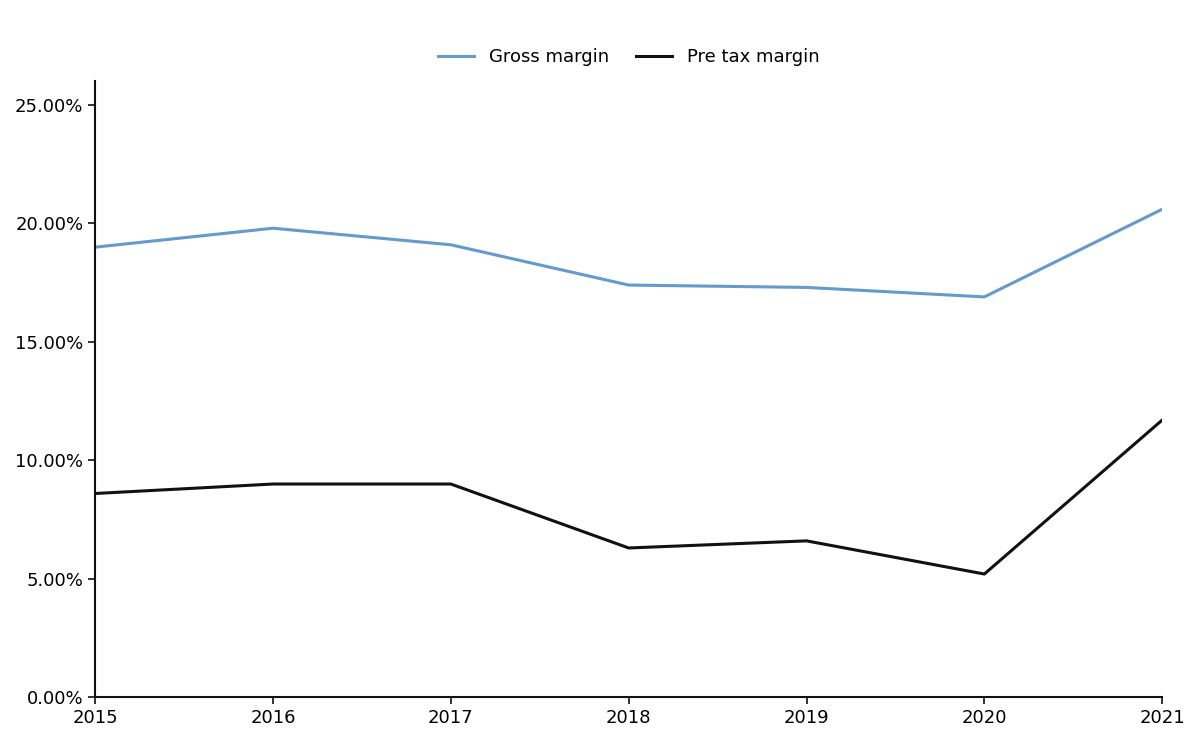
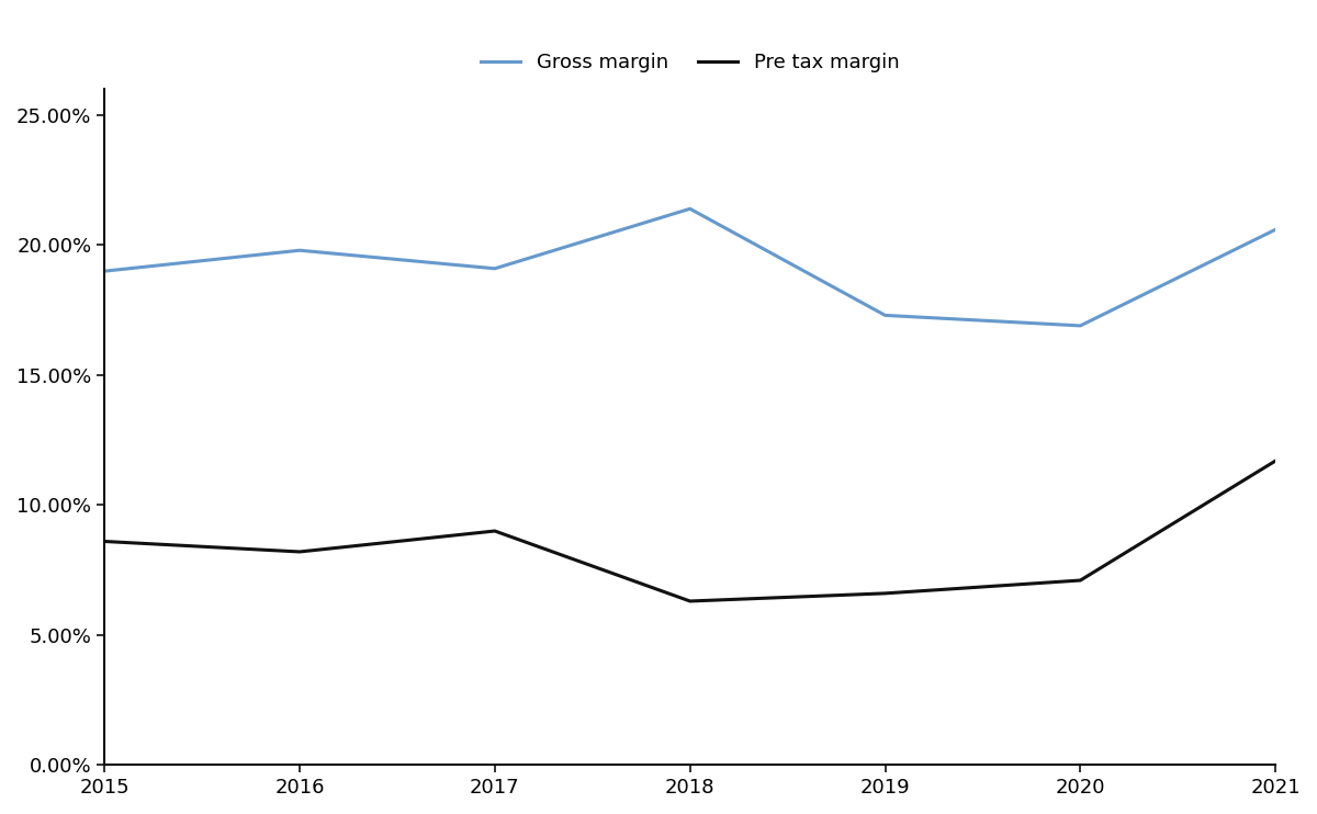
Pre tax margin/2016: 9.0% -> 8.2%
Gross margin/2018: 17.4% -> 21.4%
Pre tax margin/2020: 5.2% -> 7.1%
